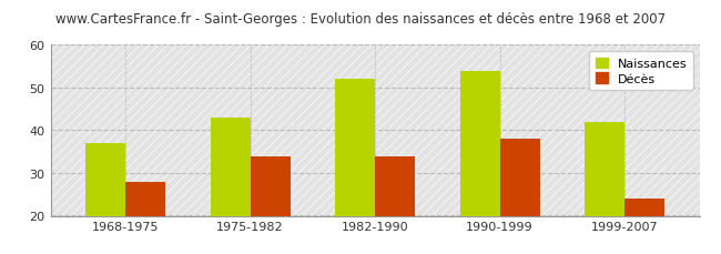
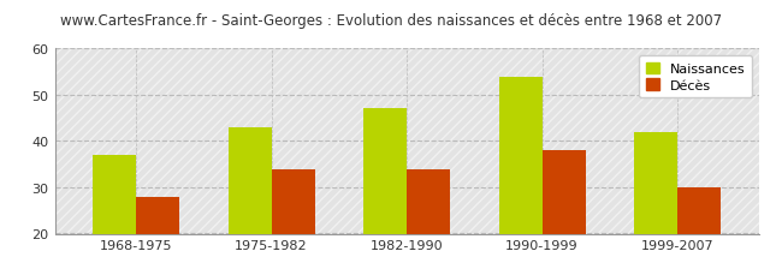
Naissances/1982-1990: 52 -> 47
Décès/1999-2007: 24 -> 30
